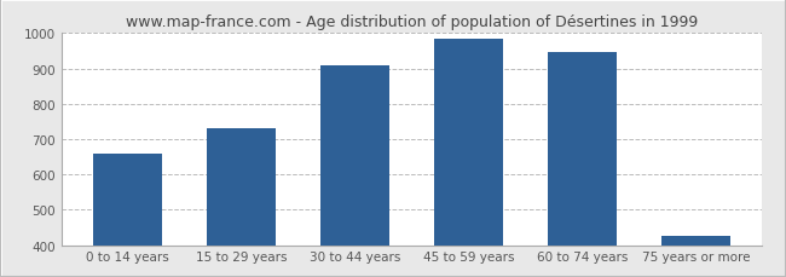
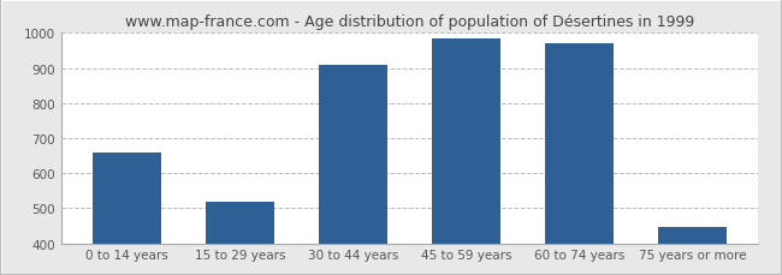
15 to 29 years: 730 -> 520
60 to 74 years: 948 -> 970
75 years or more: 425 -> 445
